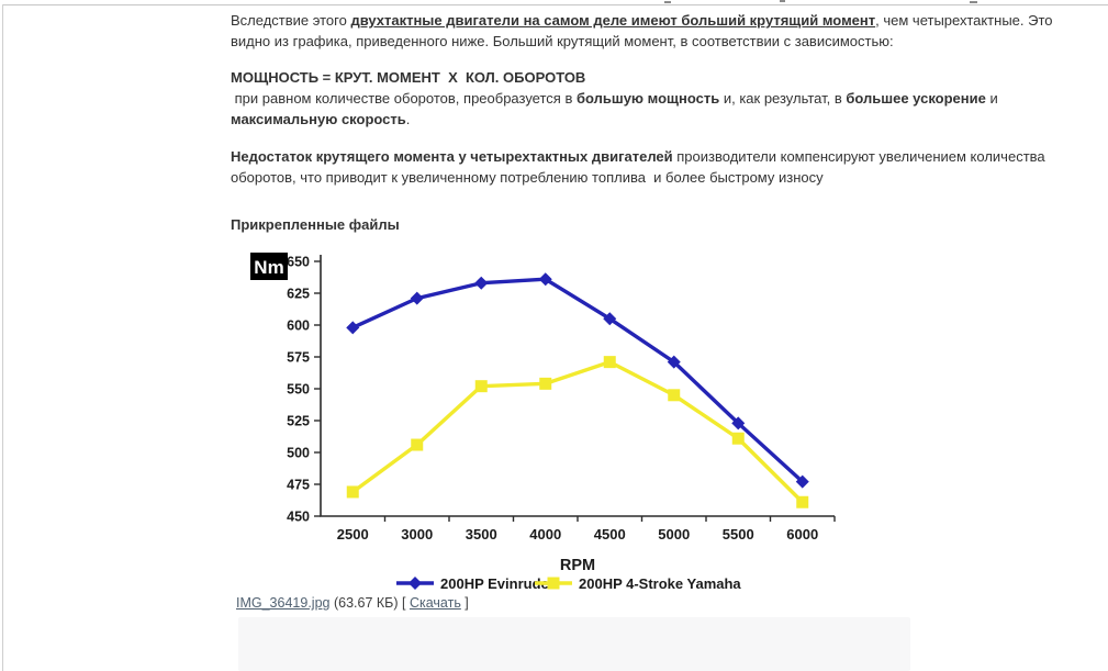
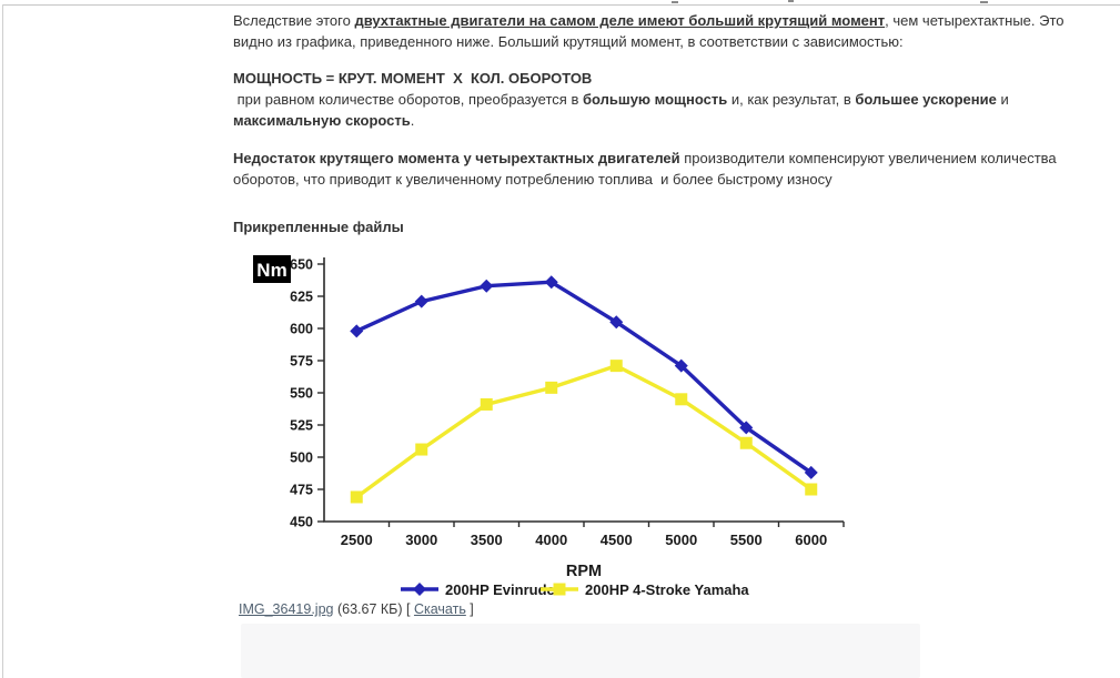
200HP 4-Stroke Yamaha/3500: 552 -> 541
200HP Evinrude/6000: 477 -> 488
200HP 4-Stroke Yamaha/6000: 461 -> 475
